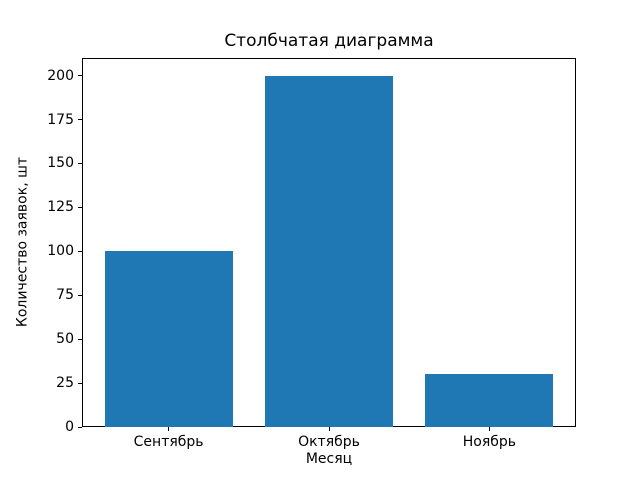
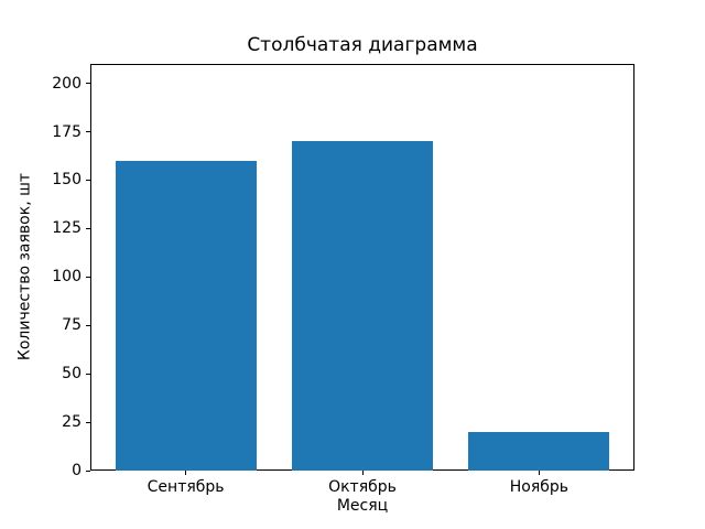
Сентябрь: 100 -> 160
Октябрь: 200 -> 170
Ноябрь: 30 -> 20
